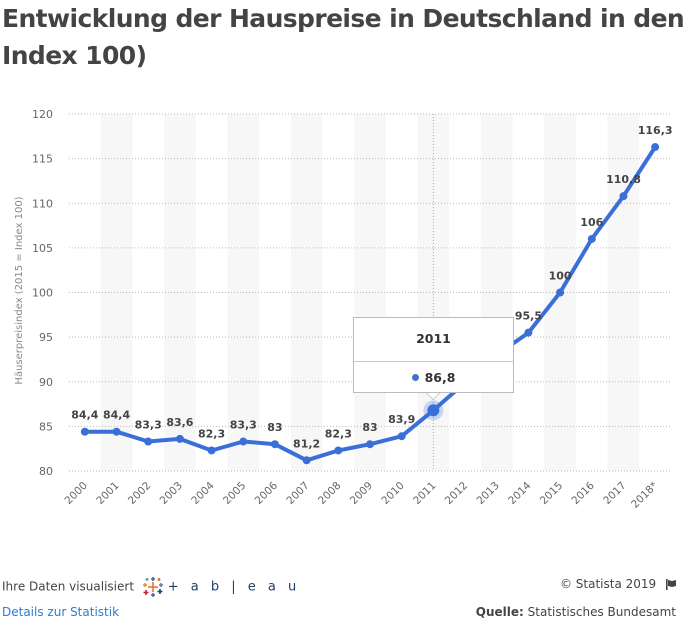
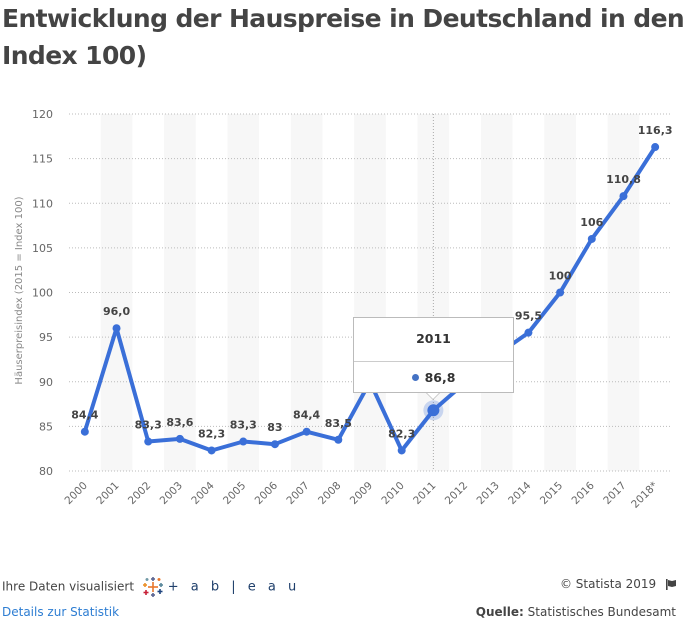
2001: 84,4 -> 96,0
2007: 81,2 -> 84,4
2008: 82,3 -> 83,5
2009: 83 -> 90
2010: 83,9 -> 82,3
